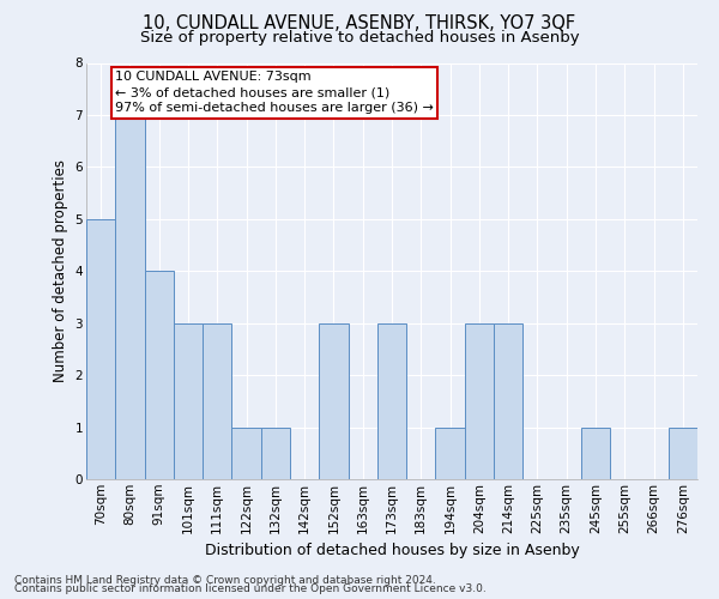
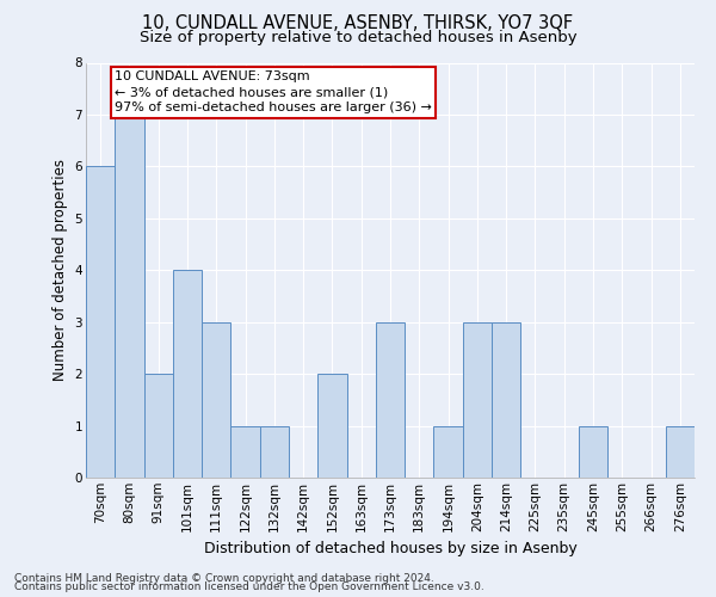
70sqm: 5 -> 6
91sqm: 4 -> 2
101sqm: 3 -> 4
152sqm: 3 -> 2
